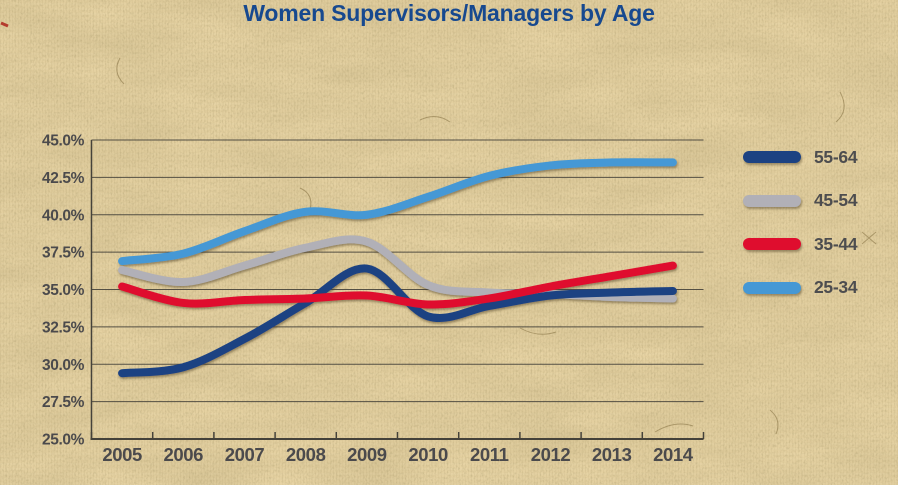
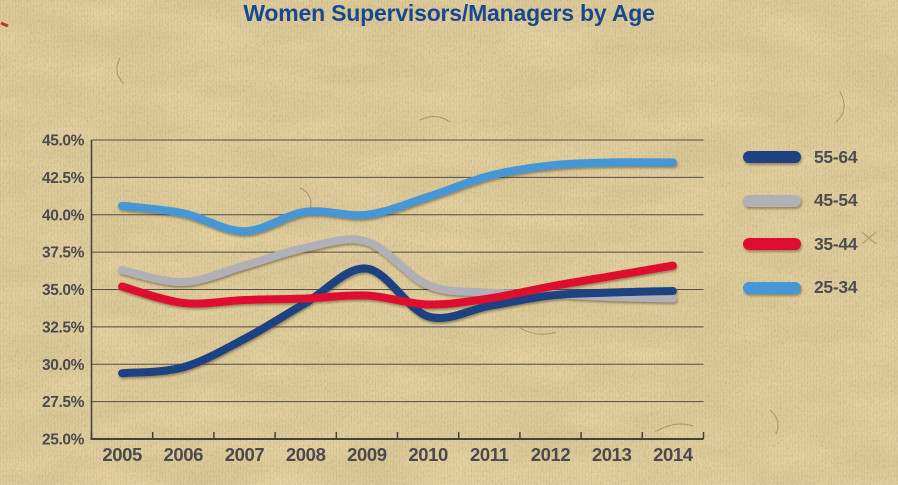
25-34/2005: 36.9% -> 40.6%
25-34/2006: 37.4% -> 40.1%
